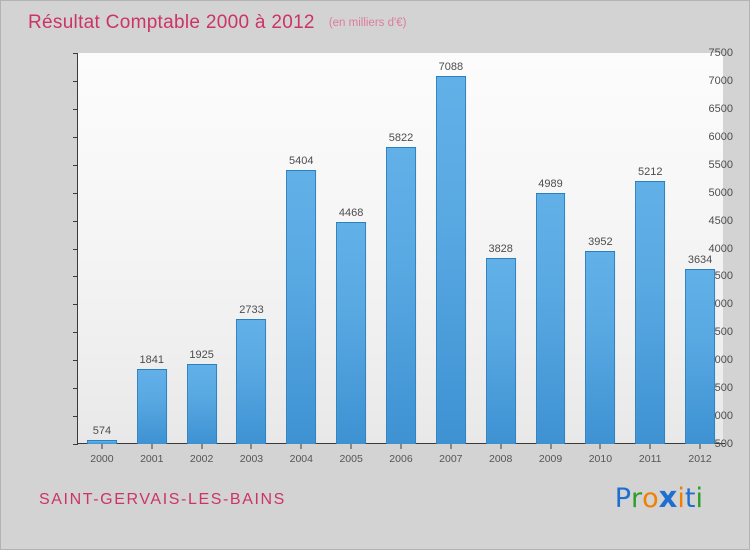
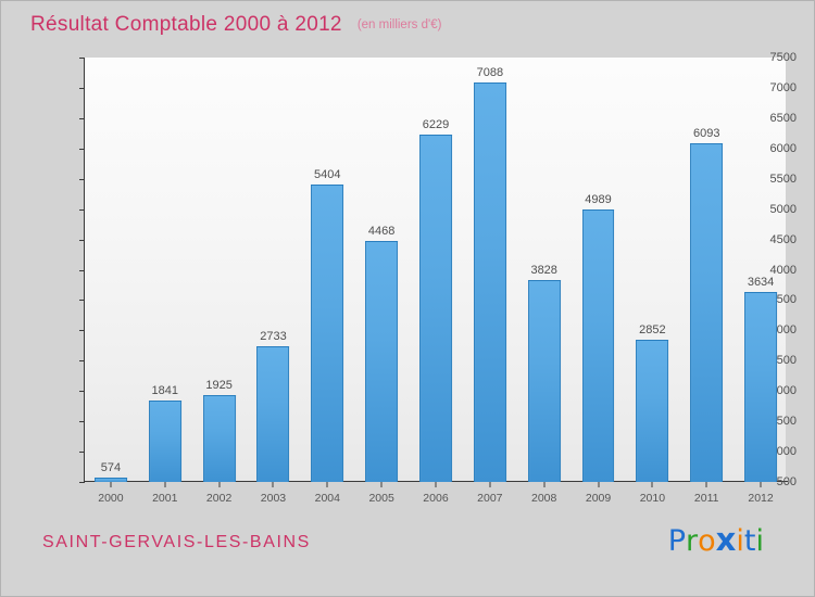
2006: 5822 -> 6229
2010: 3952 -> 2852
2011: 5212 -> 6093
